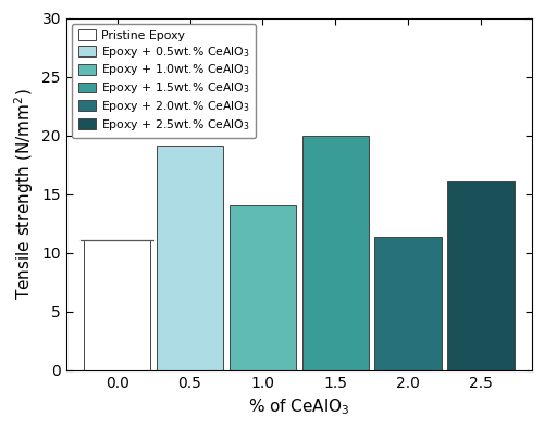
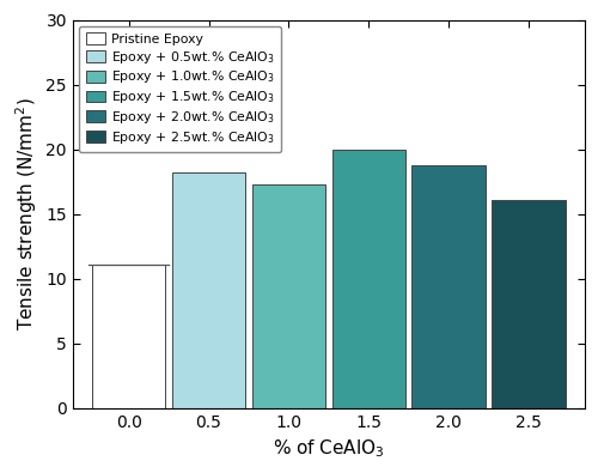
0.5: 19.1 -> 18.2
1.0: 14.0 -> 17.3
2.0: 11.4 -> 18.8
